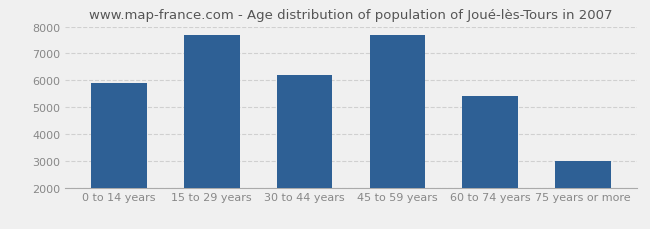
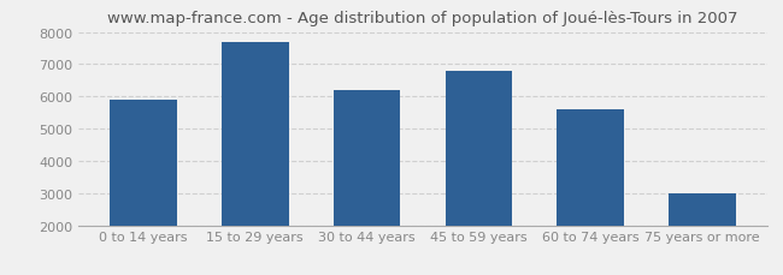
45 to 59 years: 7700 -> 6800
60 to 74 years: 5400 -> 5600
